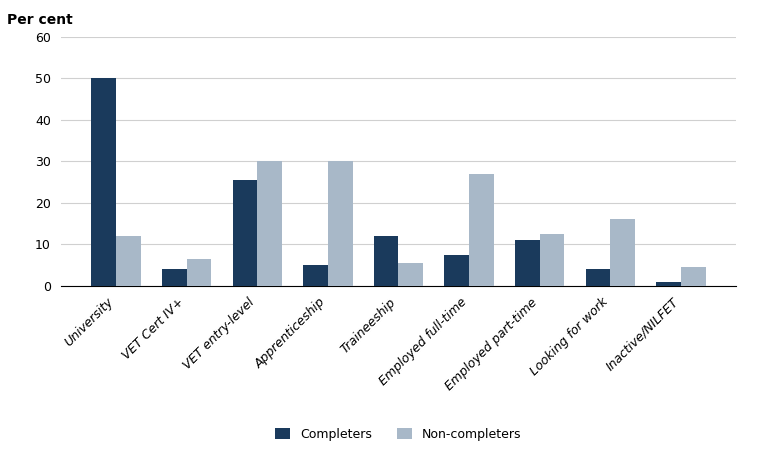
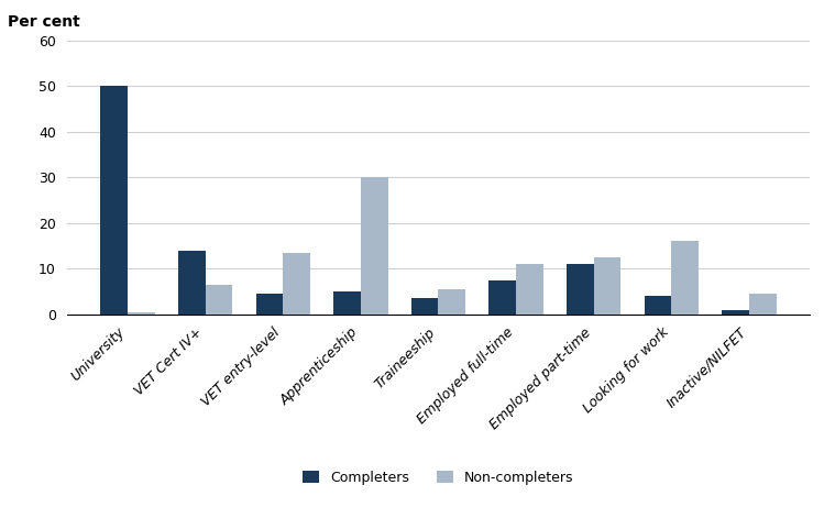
Non-completers/University: 12.0 -> 0.5
Completers/VET Cert IV+: 4.0 -> 14.0
Completers/VET entry-level: 25.5 -> 4.5
Non-completers/VET entry-level: 30.0 -> 13.5
Completers/Traineeship: 12.0 -> 3.5
Non-completers/Employed full-time: 27.0 -> 11.0
